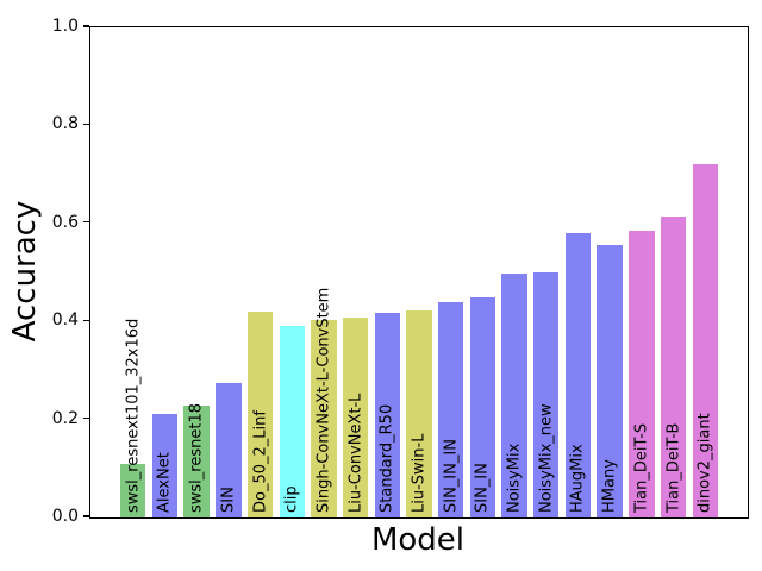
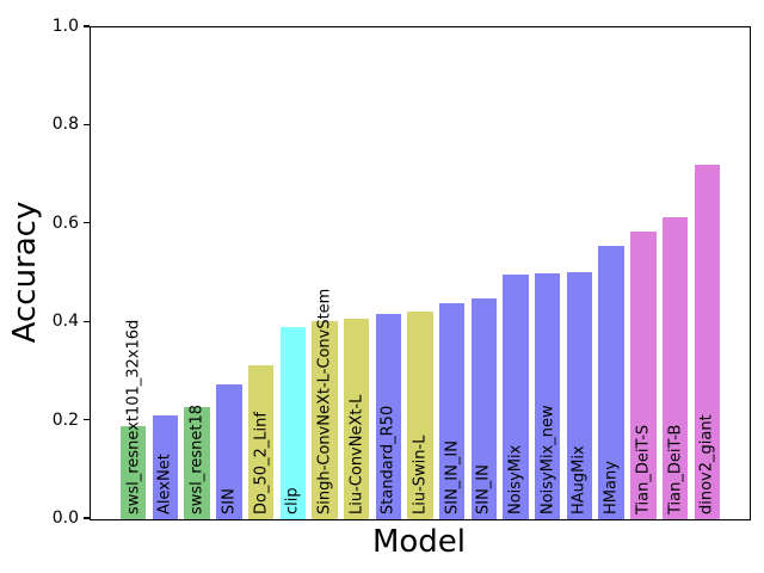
swsl_resnext101_32x16d: 0.11 -> 0.19
Do_50_2_Linf: 0.42 -> 0.31
HAugMix: 0.58 -> 0.50
